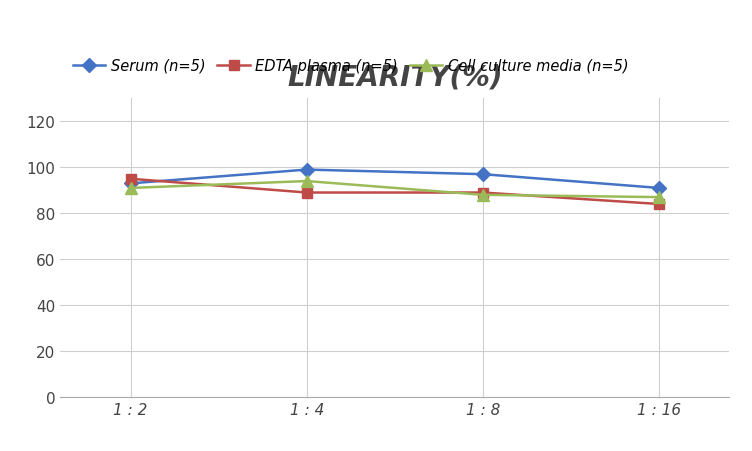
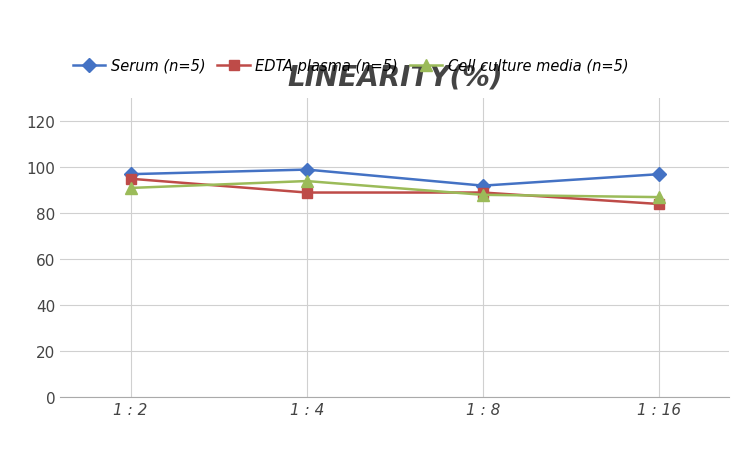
Serum (n=5)/1 : 2: 93 -> 97
Serum (n=5)/1 : 8: 97 -> 92
Serum (n=5)/1 : 16: 91 -> 97
